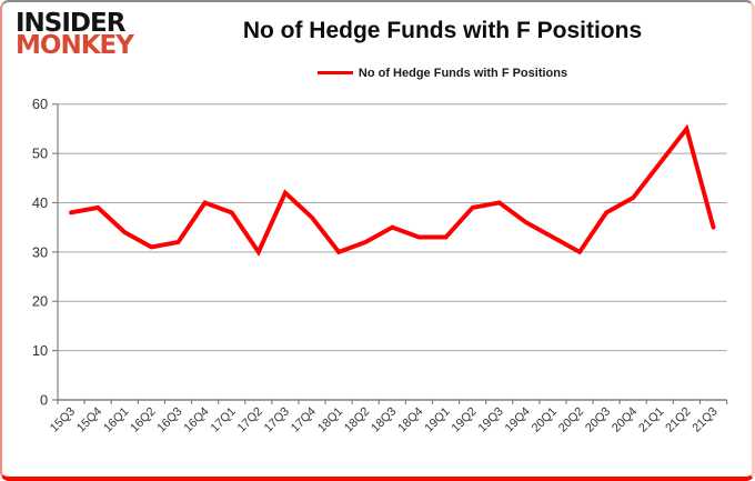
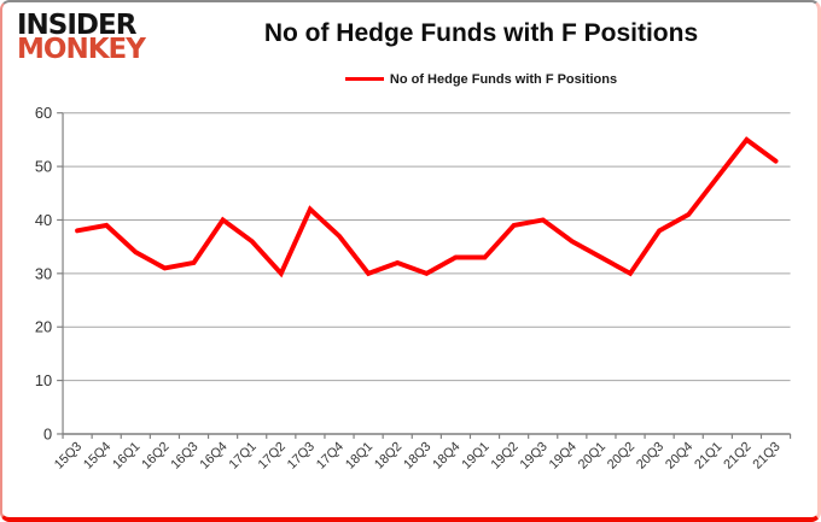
17Q1: 38 -> 36
18Q3: 35 -> 30
21Q3: 35 -> 51
